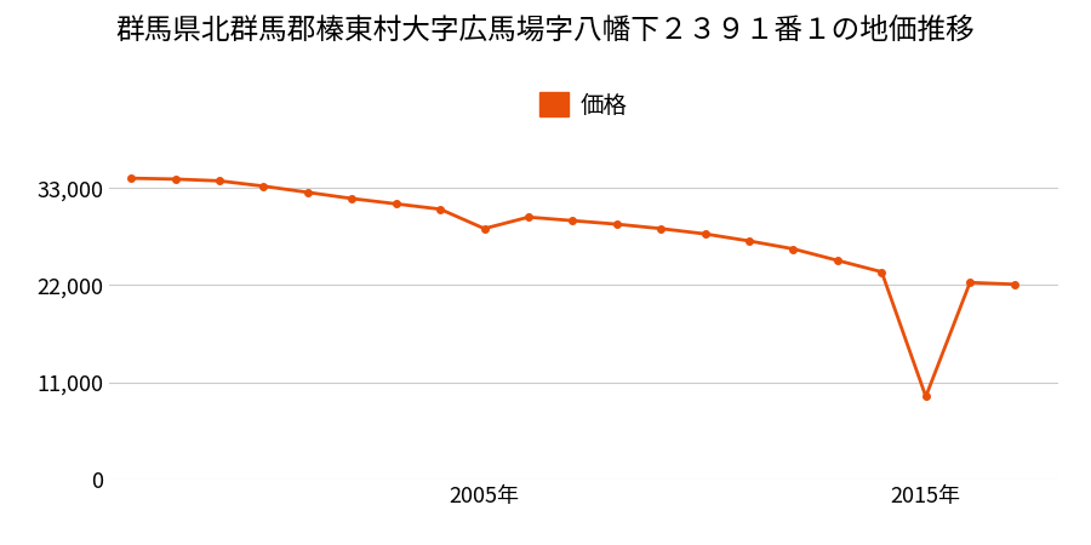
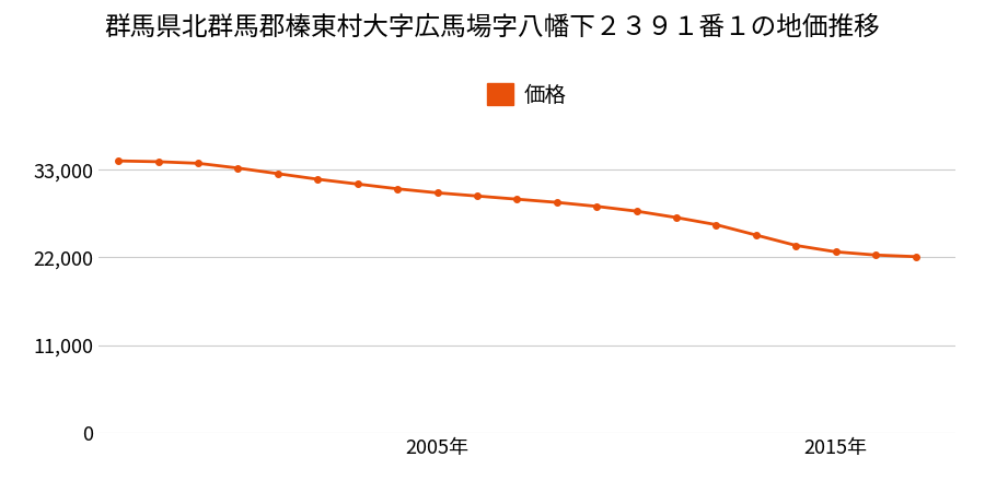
2005年: 28,400 -> 30,100
2015年: 9,400 -> 22,700
